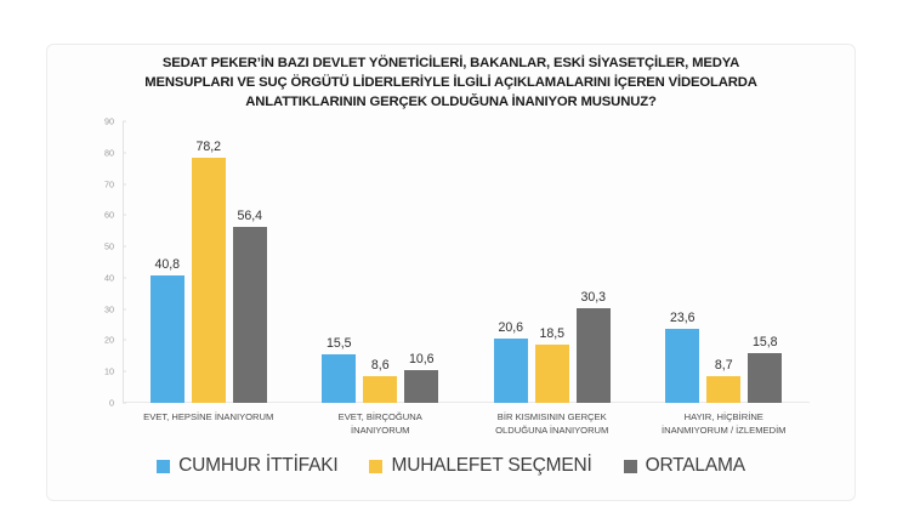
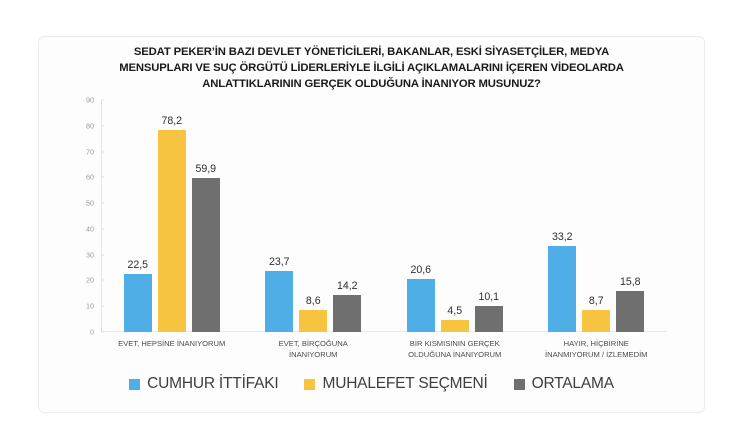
CUMHUR İTTİFAKI/EVET, HEPSİNE İNANIYORUM: 40,8 -> 22,5
ORTALAMA/EVET, HEPSİNE İNANIYORUM: 56,4 -> 59,9
CUMHUR İTTİFAKI/EVET, BİRÇOĞUNA İNANIYORUM: 15,5 -> 23,7
ORTALAMA/EVET, BİRÇOĞUNA İNANIYORUM: 10,6 -> 14,2
MUHALEFET SEÇMENİ/BİR KISMISININ GERÇEK OLDUĞUNA İNANIYORUM: 18,5 -> 4,5
ORTALAMA/BİR KISMISININ GERÇEK OLDUĞUNA İNANIYORUM: 30,3 -> 10,1
CUMHUR İTTİFAKI/HAYIR, HİÇBİRİNE İNANMIYORUM / İZLEMEDİM: 23,6 -> 33,2
